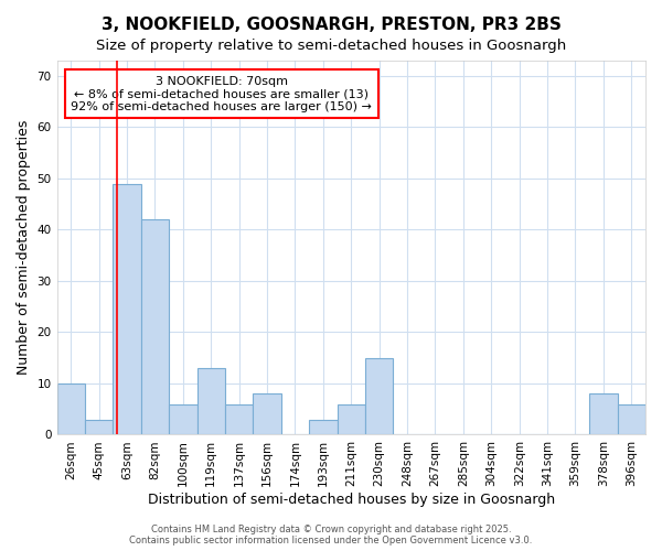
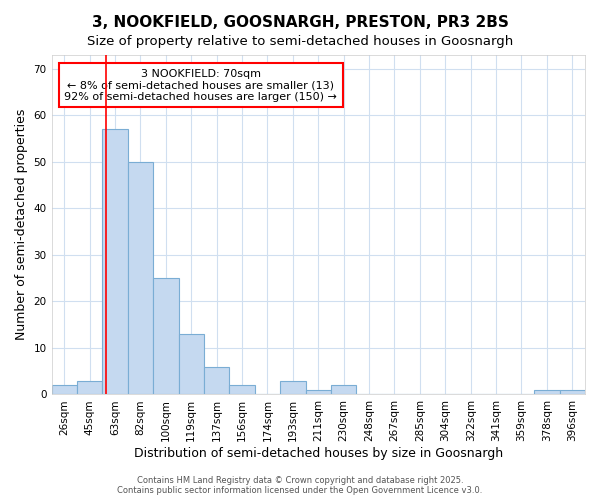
26sqm: 10 -> 2
63sqm: 49 -> 57
82sqm: 42 -> 50
100sqm: 6 -> 25
156sqm: 8 -> 2
211sqm: 6 -> 1
230sqm: 15 -> 2
378sqm: 8 -> 1
396sqm: 6 -> 1
